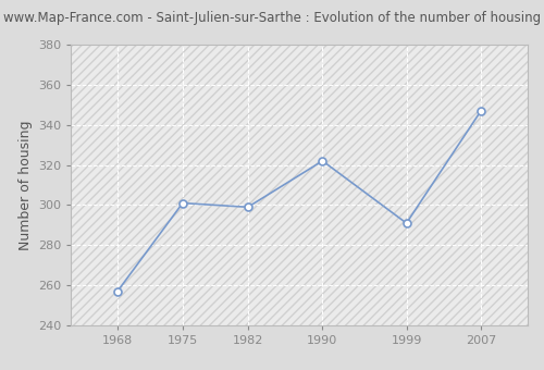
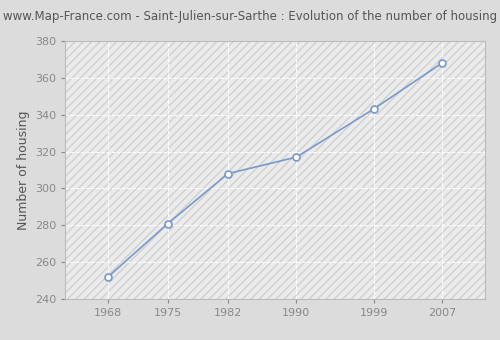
1968: 257 -> 252
1975: 301 -> 281
1982: 299 -> 308
1990: 322 -> 317
1999: 291 -> 343
2007: 347 -> 368
